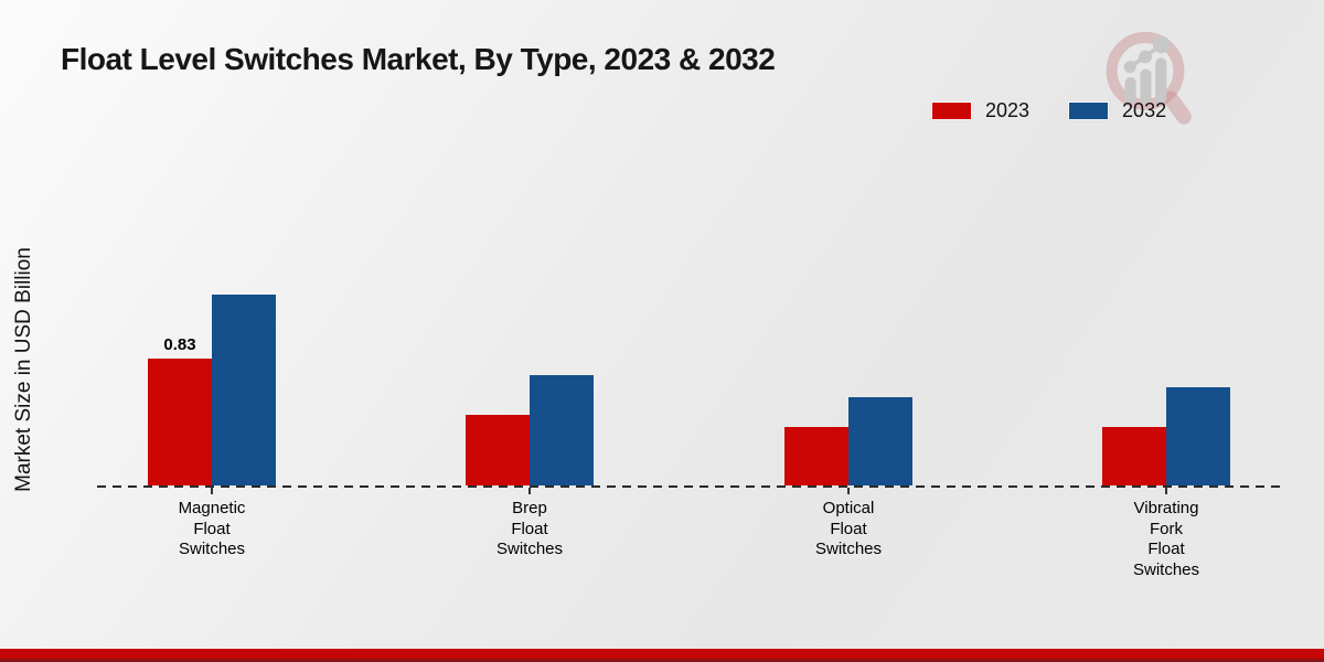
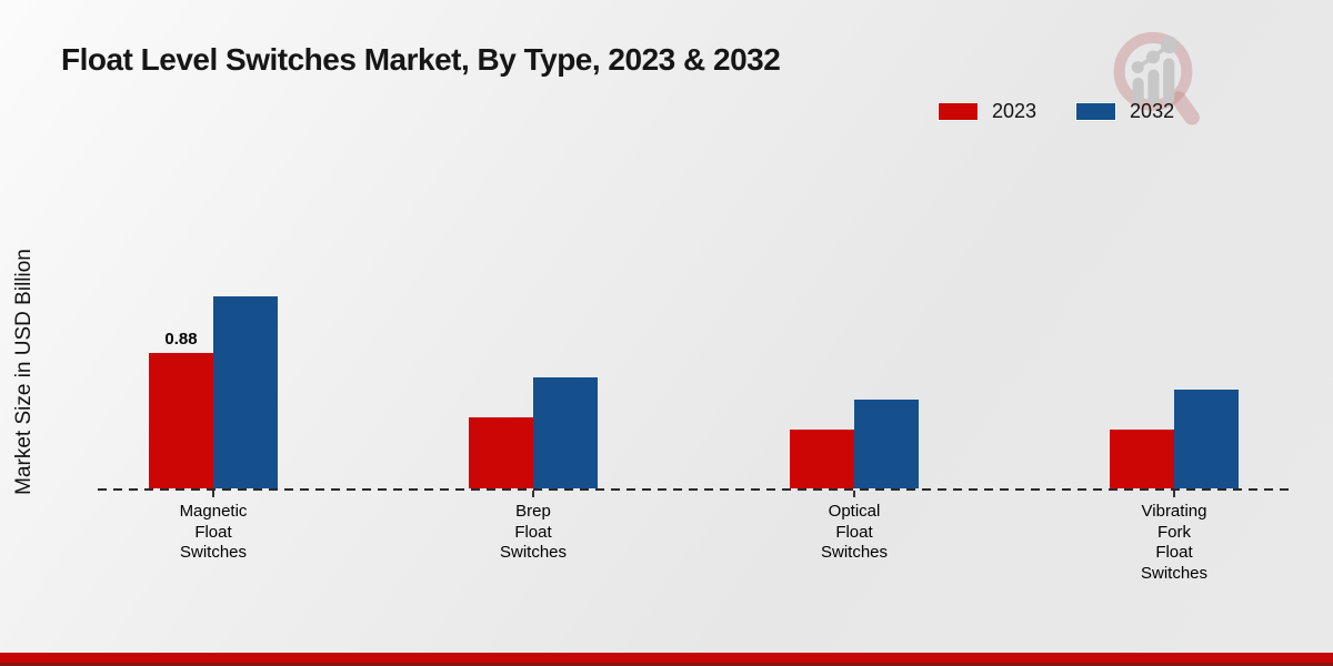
2023/Magnetic Float Switches: 0.83 -> 0.88
